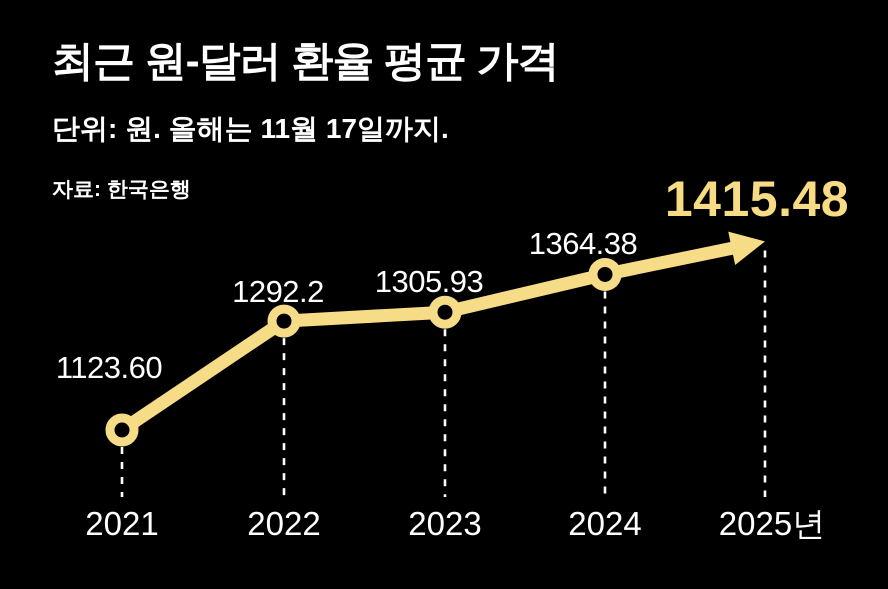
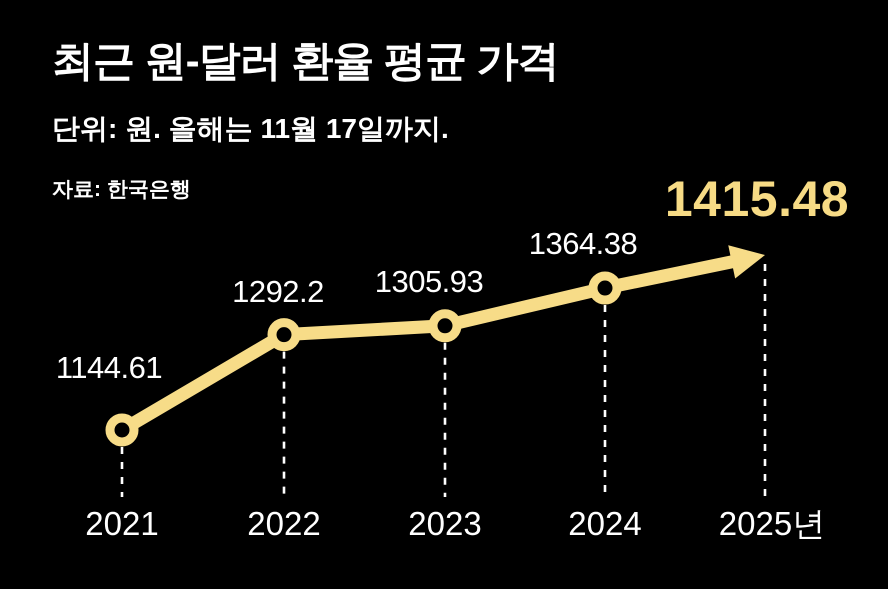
2021: 1123.60 -> 1144.61
